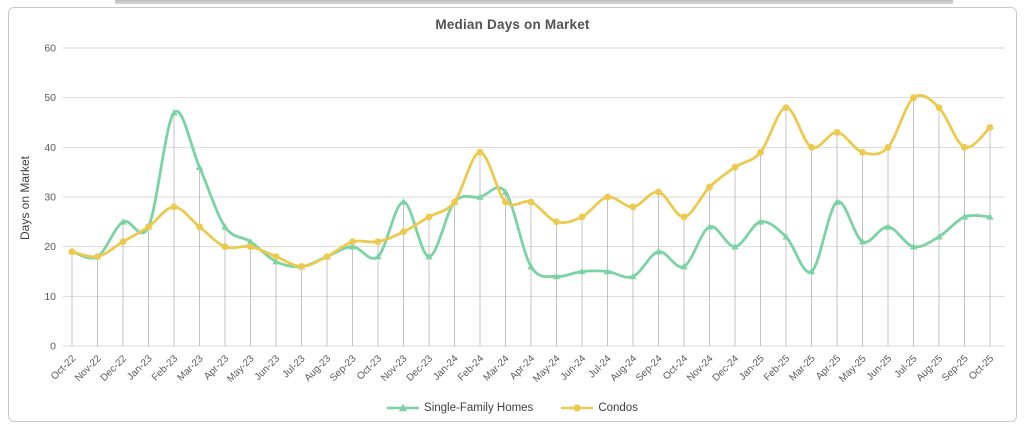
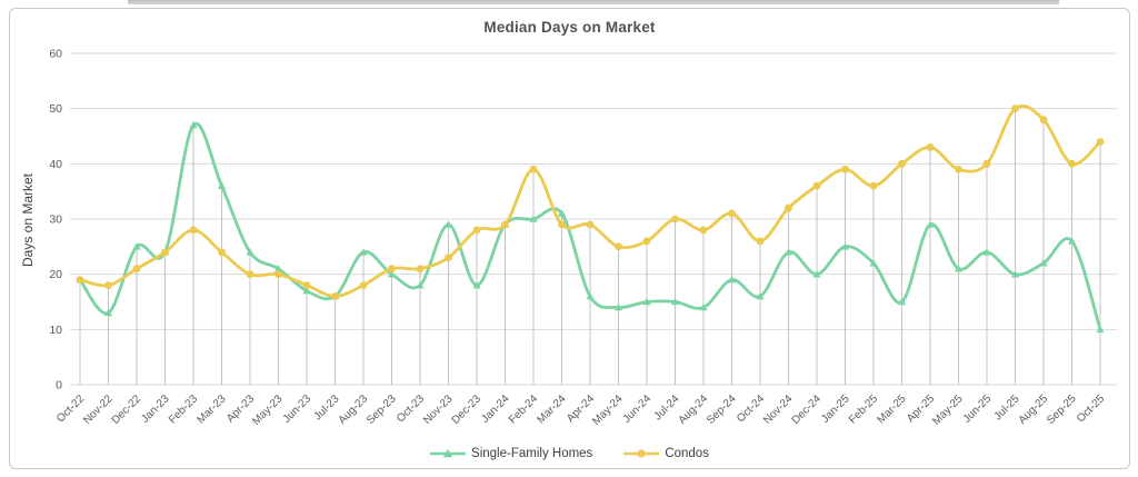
Single-Family Homes/Nov-22: 18 -> 13
Single-Family Homes/Aug-23: 18 -> 24
Condos/Dec-23: 26 -> 28
Condos/Feb-25: 48 -> 36
Single-Family Homes/Oct-25: 26 -> 10
